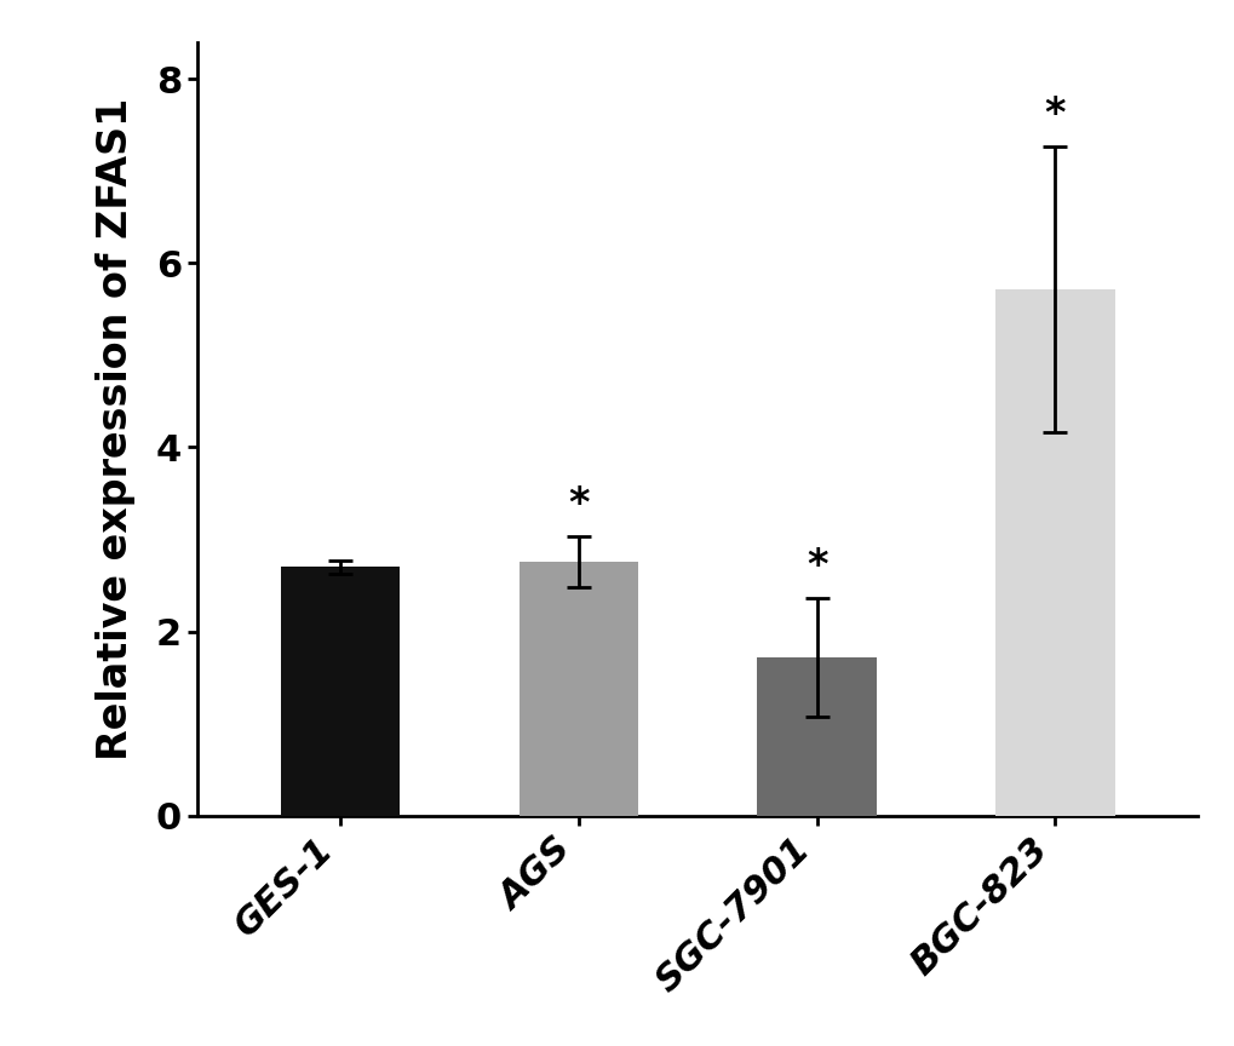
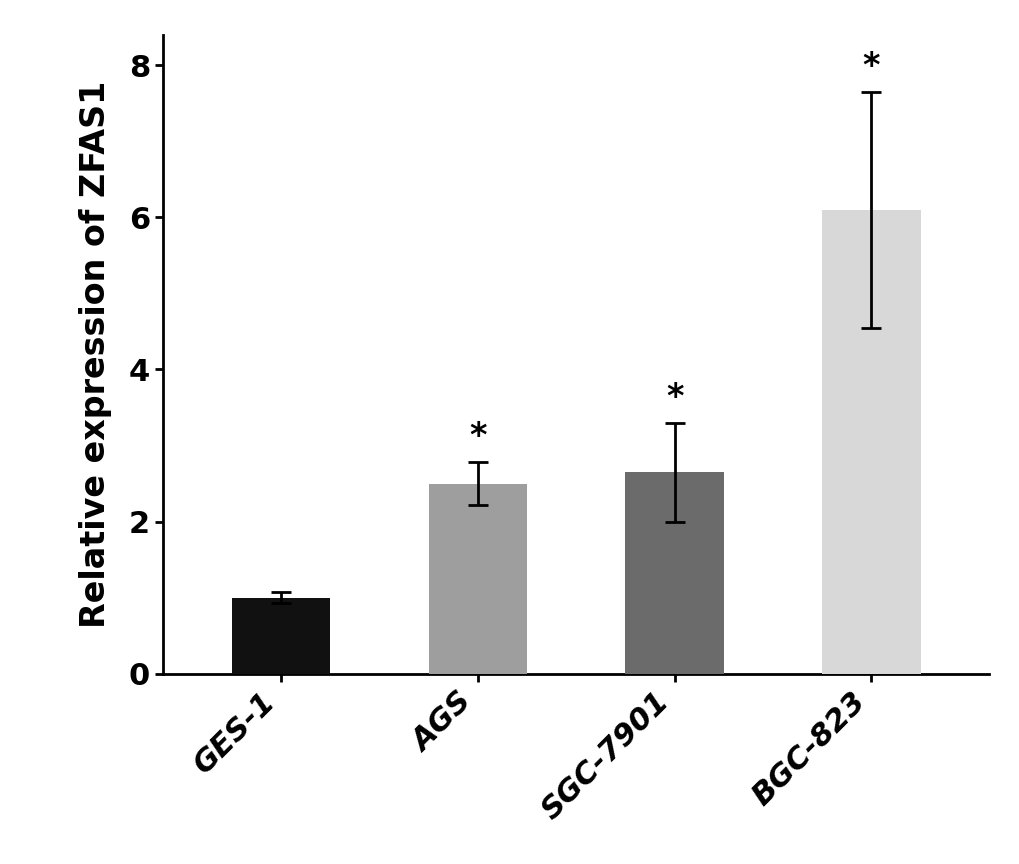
GES-1: 2.70 -> 1.00
AGS: 2.76 -> 2.50
SGC-7901: 1.72 -> 2.65
BGC-823: 5.72 -> 6.10
